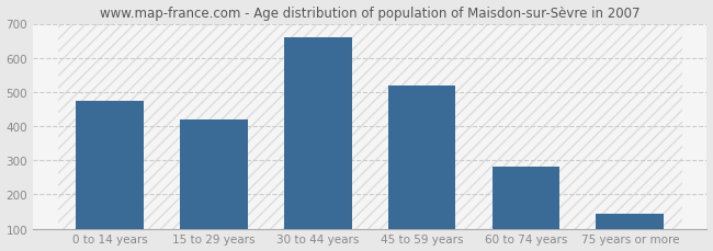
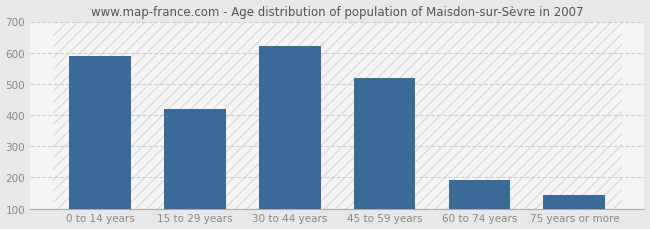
0 to 14 years: 475 -> 590
30 to 44 years: 660 -> 620
60 to 74 years: 280 -> 193
